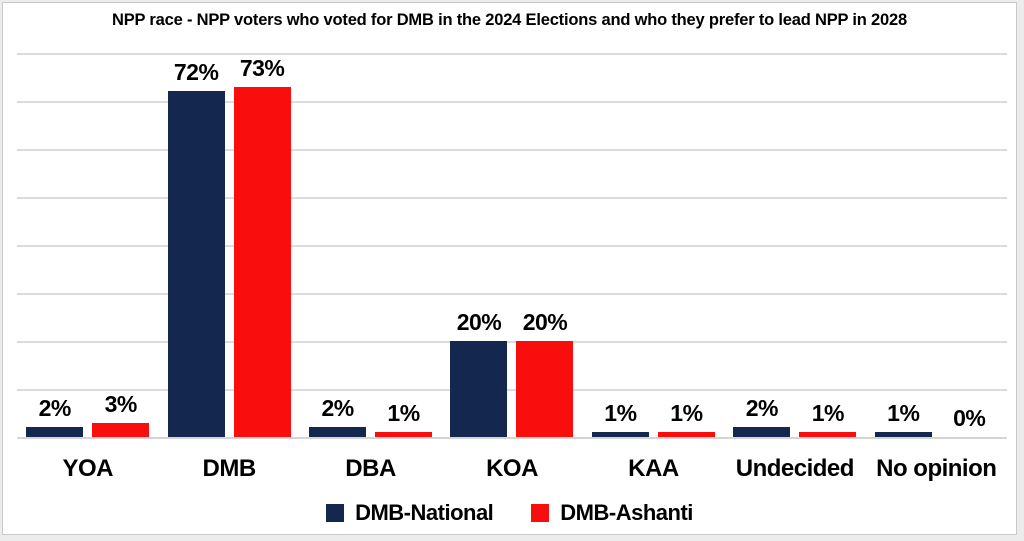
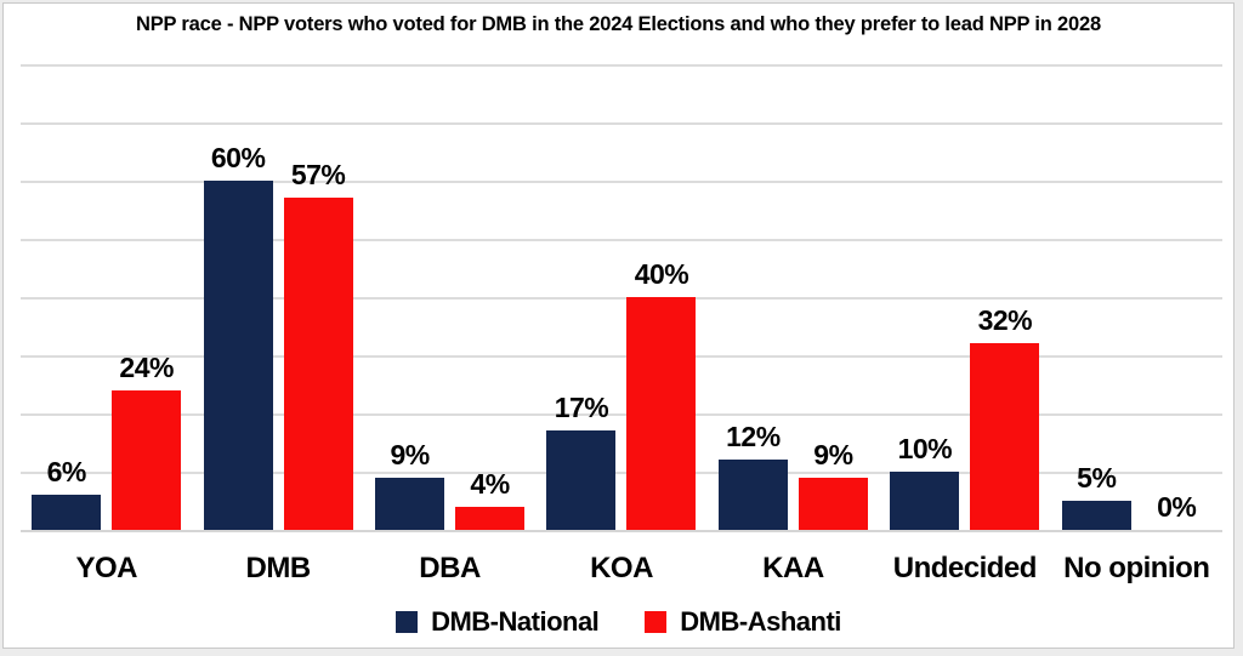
DMB-National/YOA: 2% -> 6%
DMB-Ashanti/YOA: 3% -> 24%
DMB-National/DMB: 72% -> 60%
DMB-Ashanti/DMB: 73% -> 57%
DMB-National/DBA: 2% -> 9%
DMB-Ashanti/DBA: 1% -> 4%
DMB-National/KOA: 20% -> 17%
DMB-Ashanti/KOA: 20% -> 40%
DMB-National/KAA: 1% -> 12%
DMB-Ashanti/KAA: 1% -> 9%
DMB-National/Undecided: 2% -> 10%
DMB-Ashanti/Undecided: 1% -> 32%
DMB-National/No opinion: 1% -> 5%
